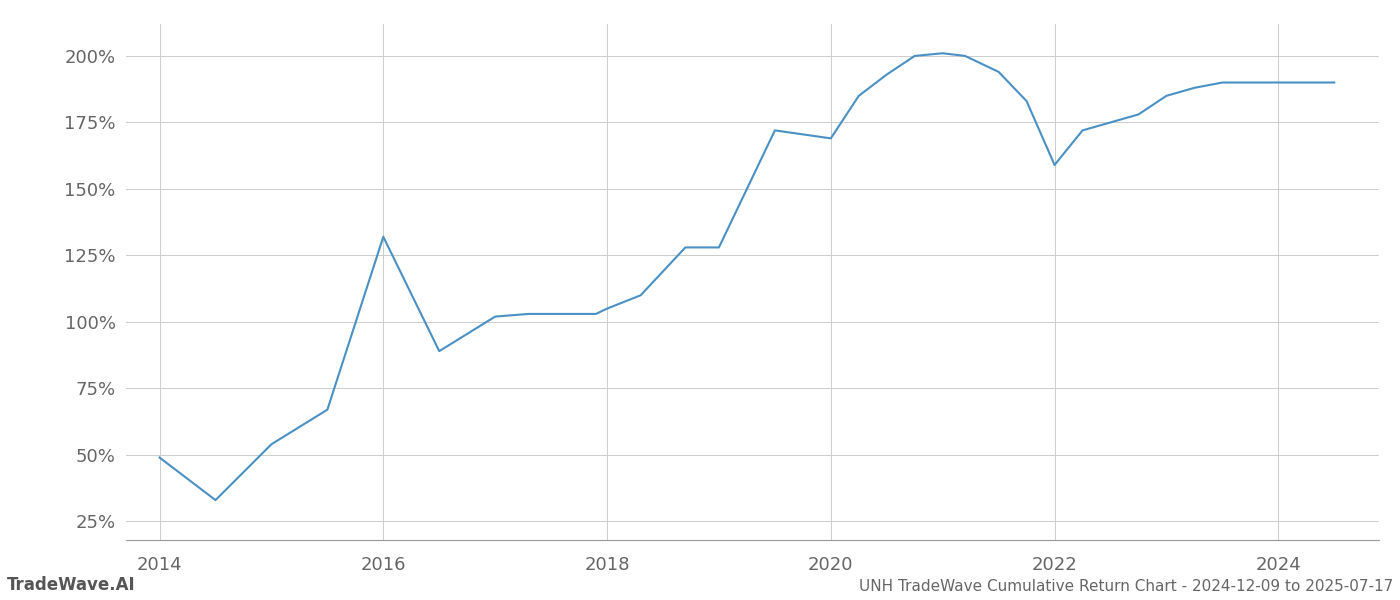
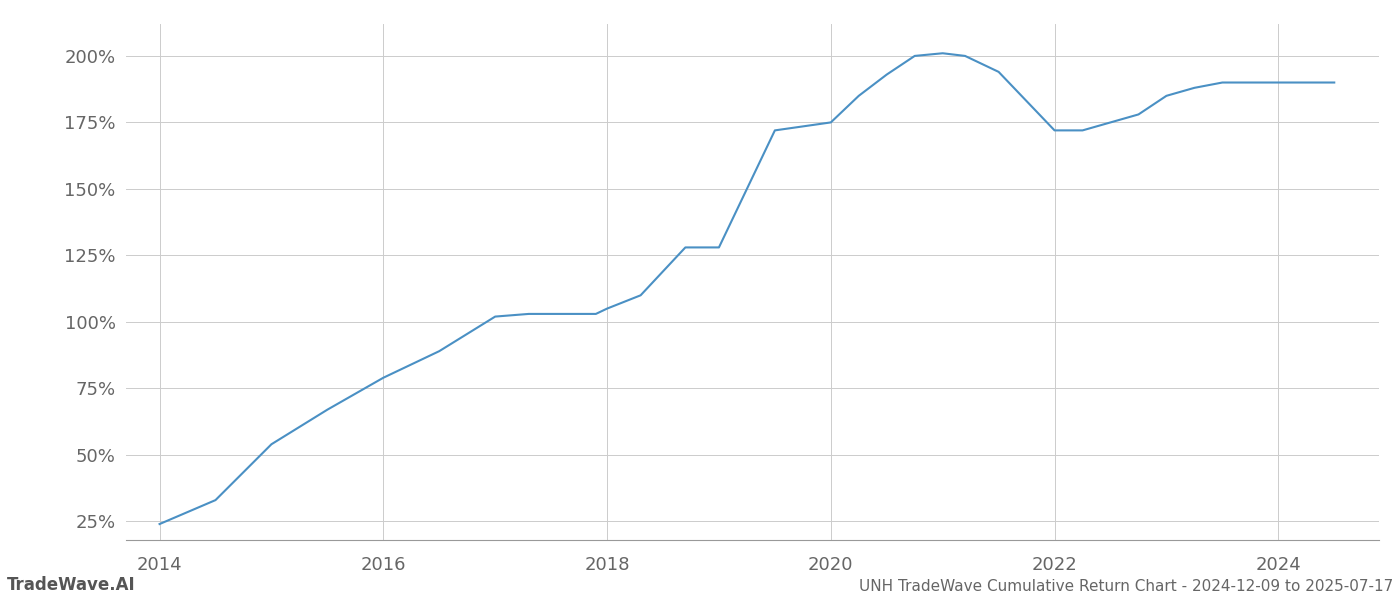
2014: 49% -> 24%
2016: 132% -> 79%
2020: 169% -> 175%
2022: 159% -> 172%
